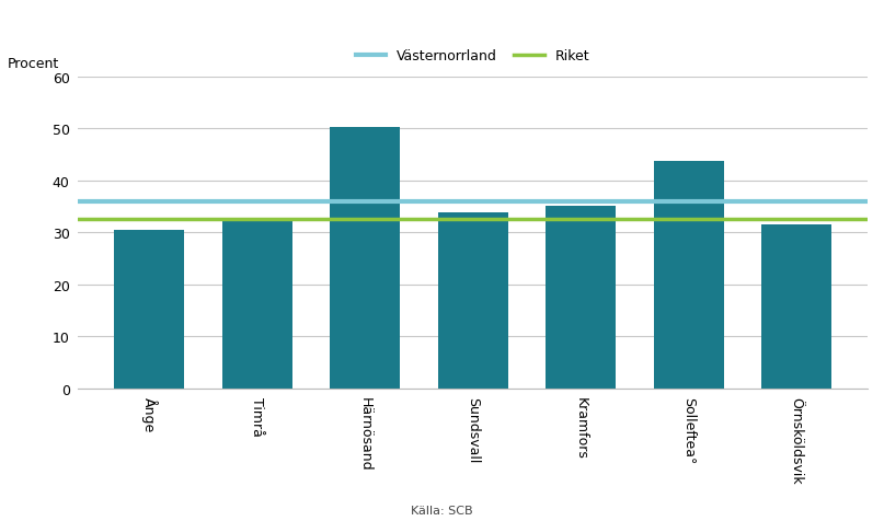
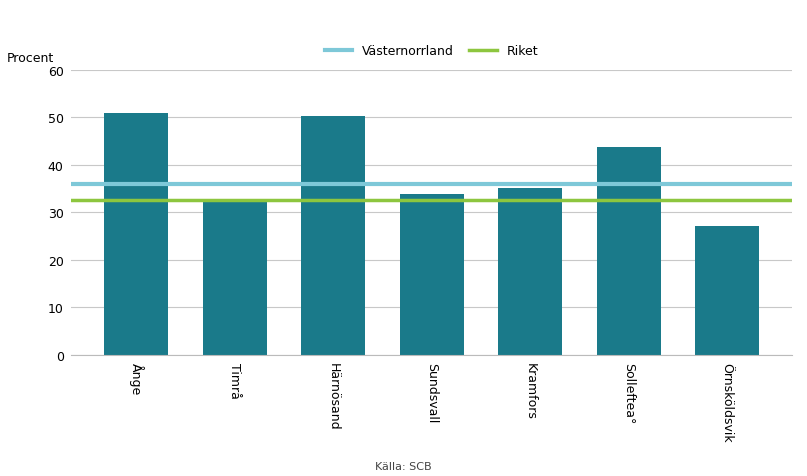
Ånge: 30.5 -> 51.0
Örnsköldsvik: 31.5 -> 27.0
